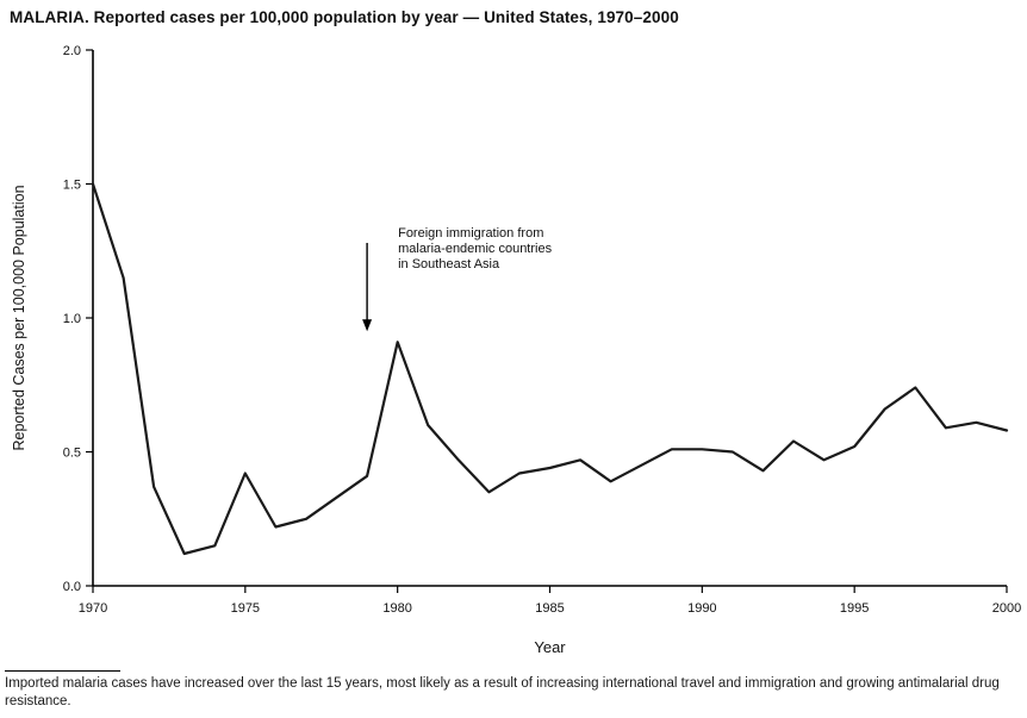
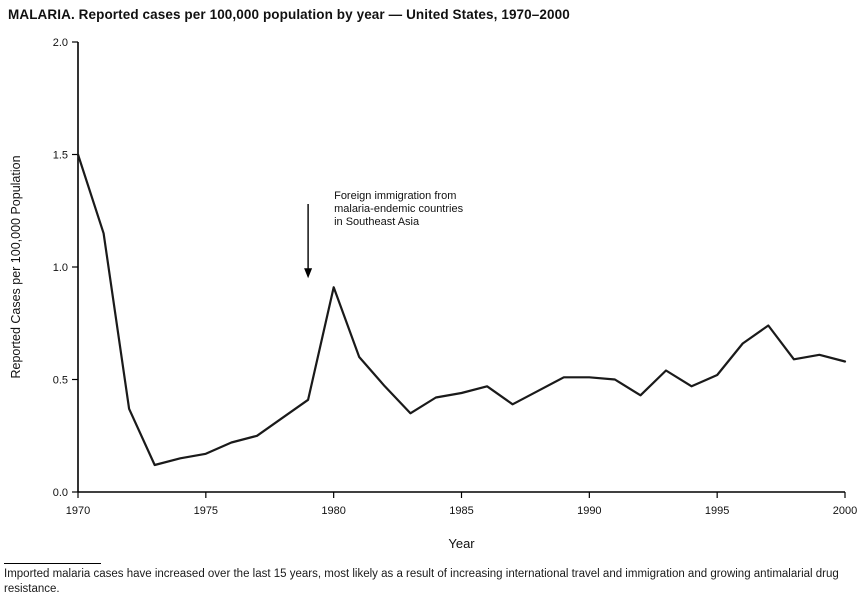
1975: 0.42 -> 0.17
